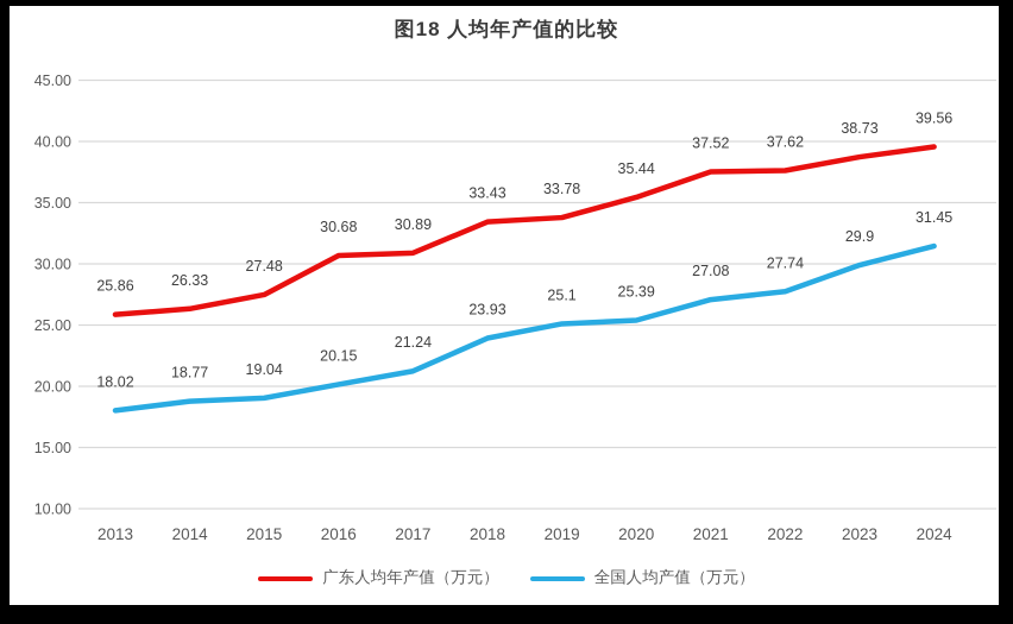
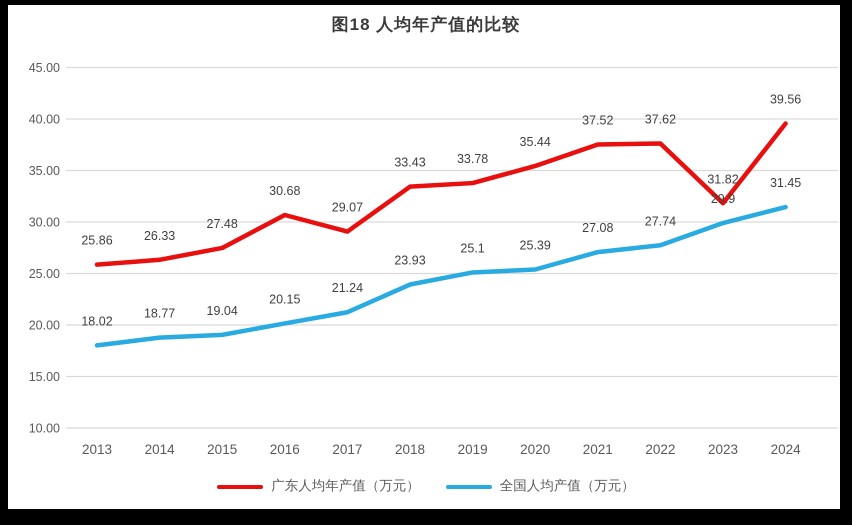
广东人均年产值（万元）/2017: 30.89 -> 29.07
广东人均年产值（万元）/2023: 38.73 -> 31.82
